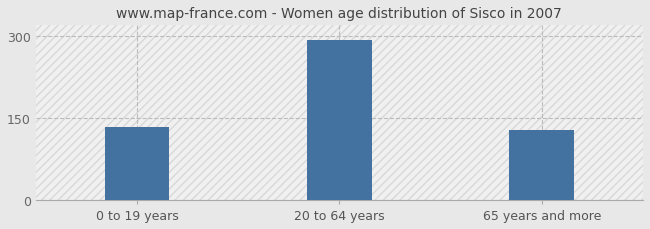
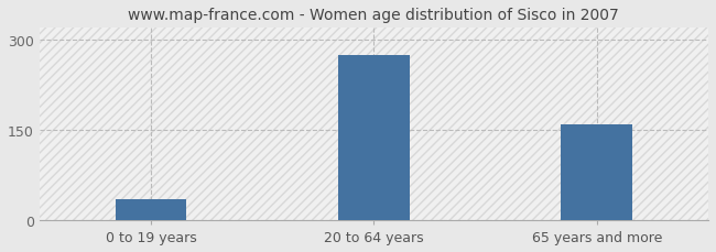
0 to 19 years: 133 -> 34
20 to 64 years: 293 -> 274
65 years and more: 128 -> 160
